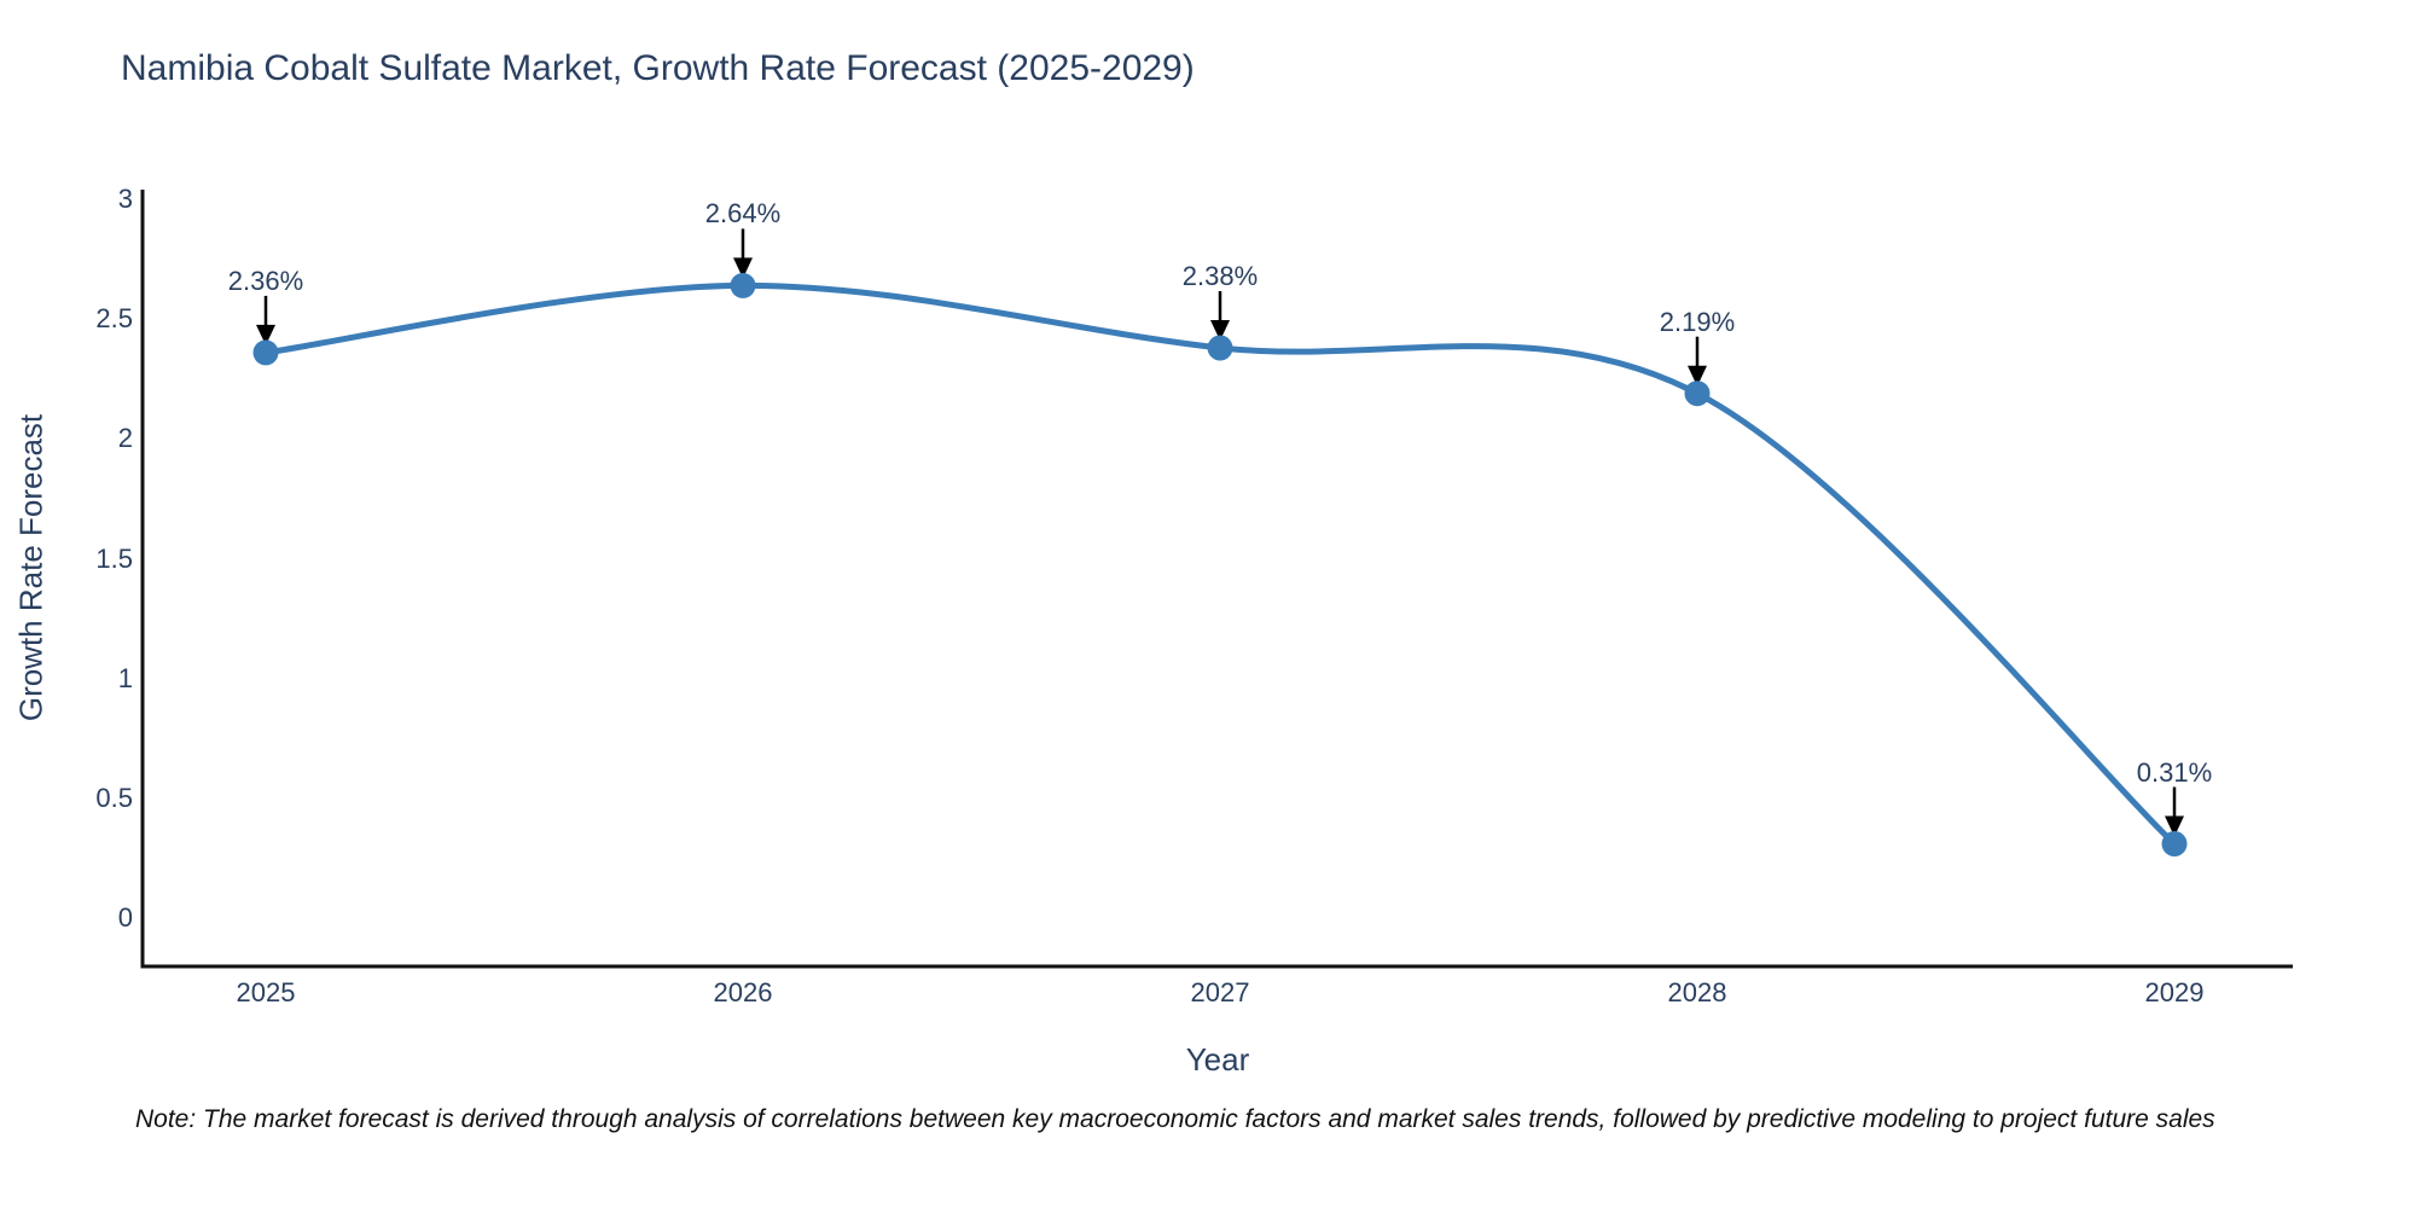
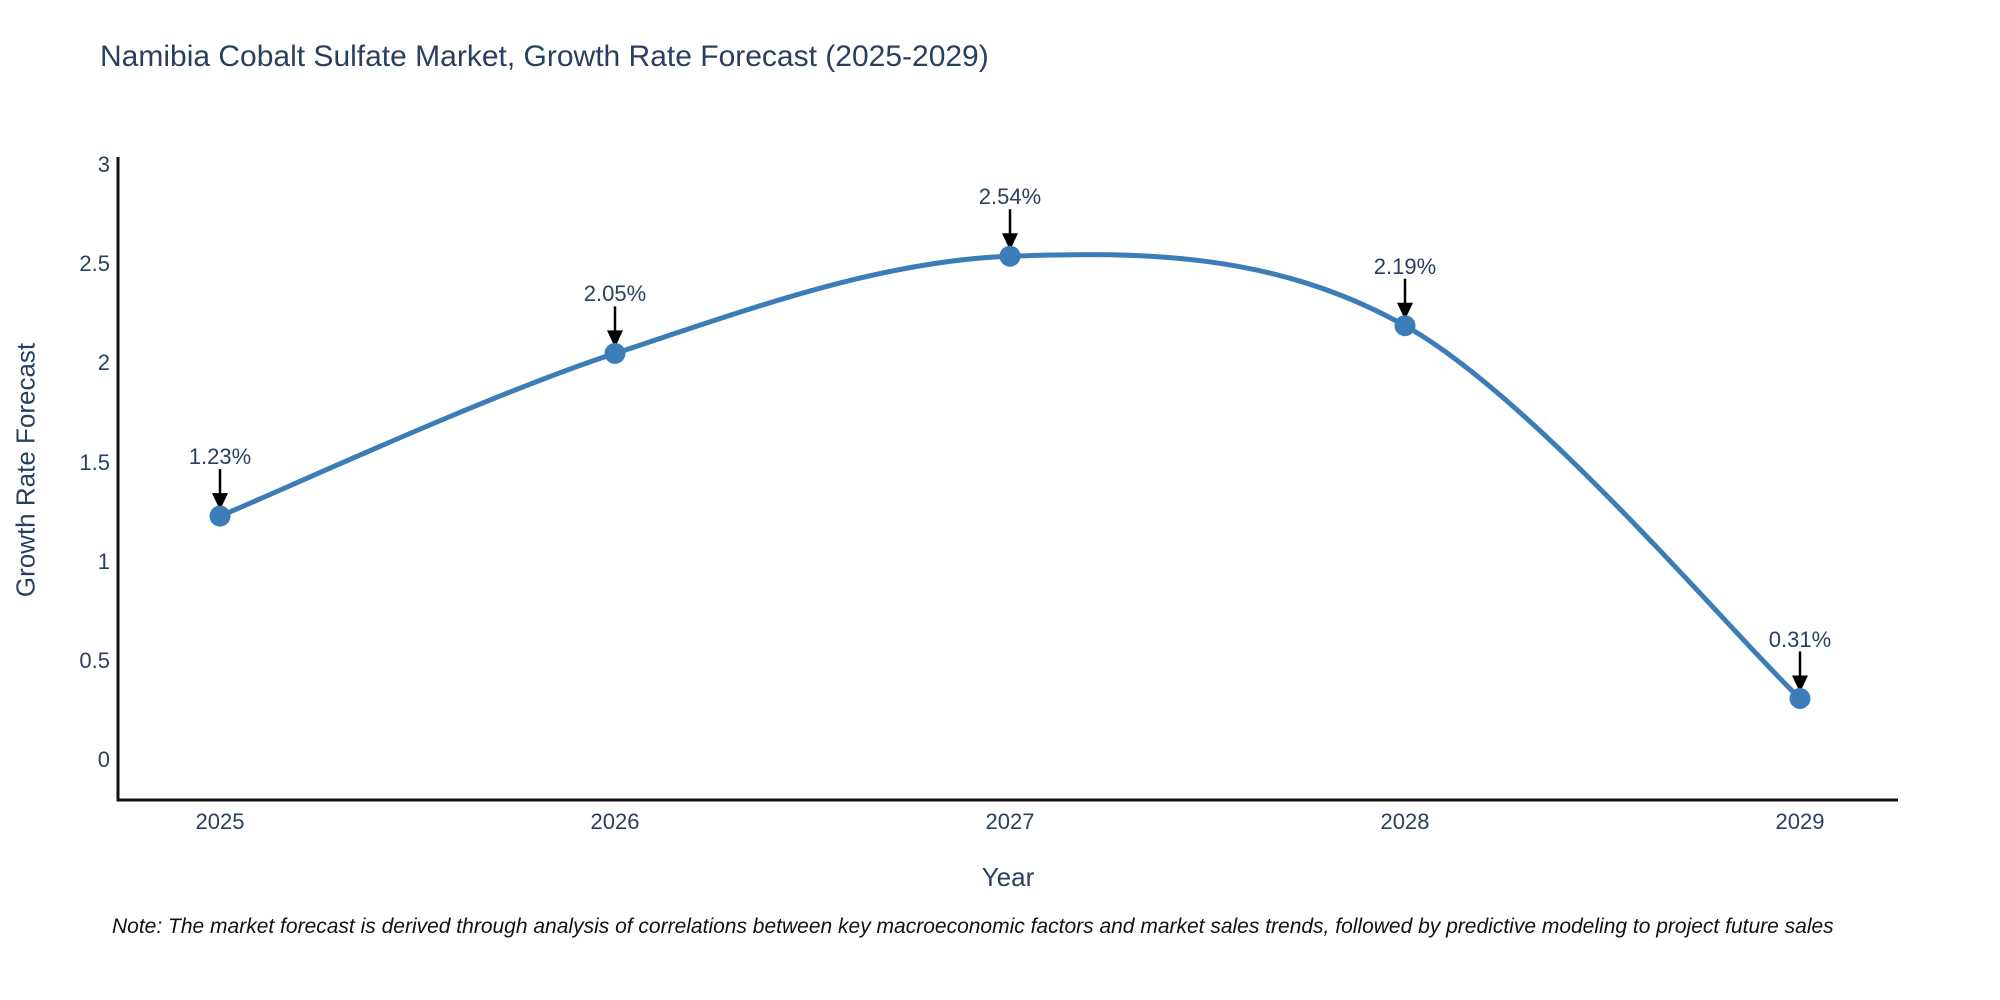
2025: 2.36% -> 1.23%
2026: 2.64% -> 2.05%
2027: 2.38% -> 2.54%
